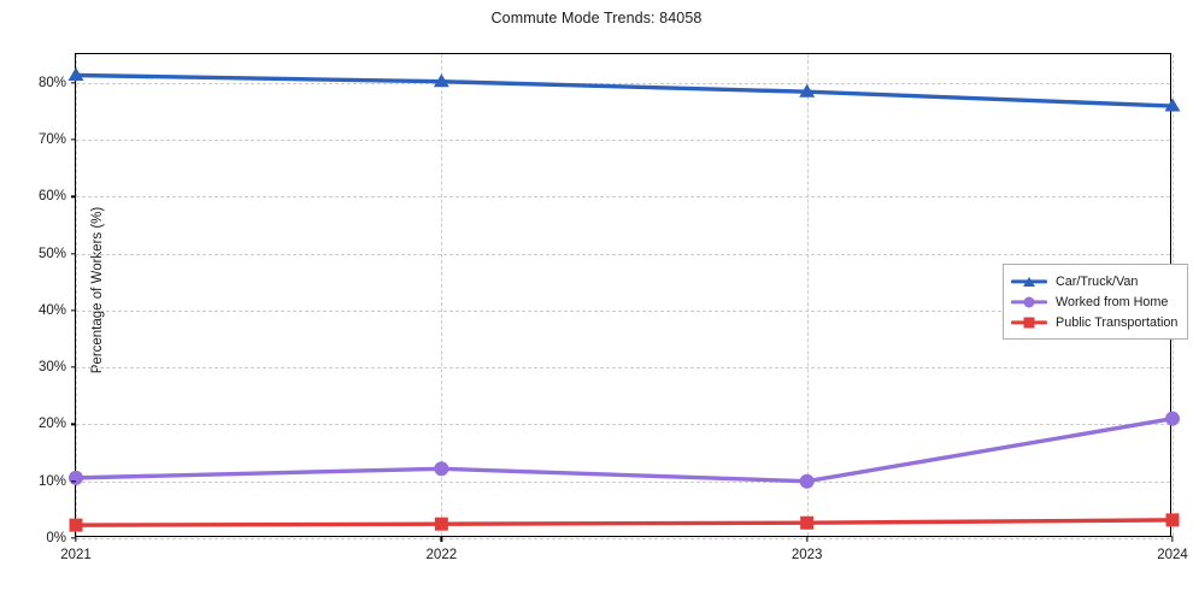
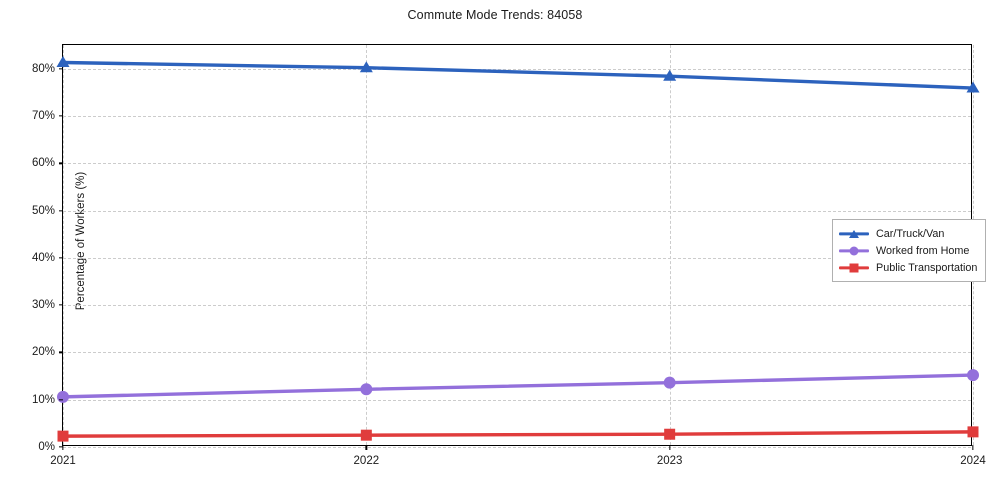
Worked from Home/2023: 10% -> 14%
Worked from Home/2024: 21% -> 15%
